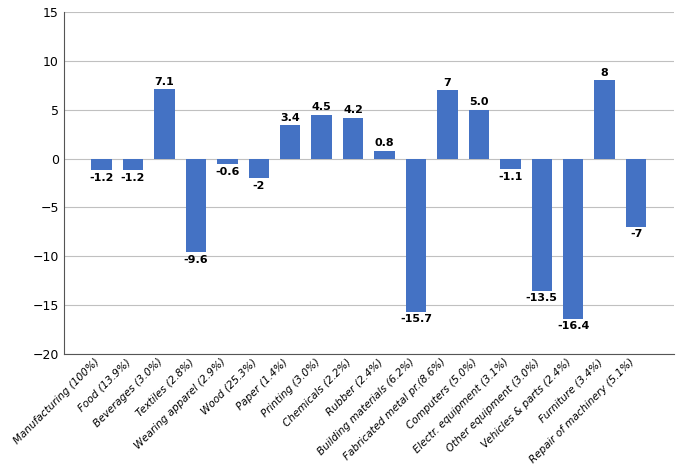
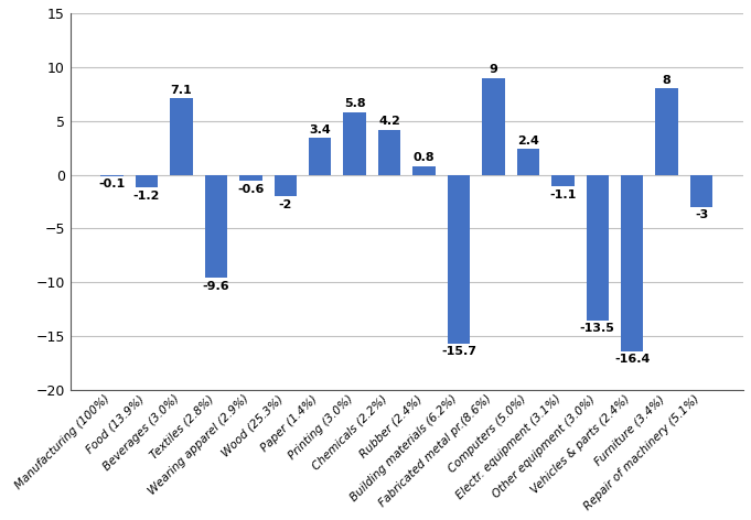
Manufacturing (100%): -1.2 -> -0.1
Printing (3.0%): 4.5 -> 5.8
Fabricated metal pr.(8.6%): 7 -> 9
Computers (5.0%): 5.0 -> 2.4
Repair of machinery (5.1%): -7 -> -3
